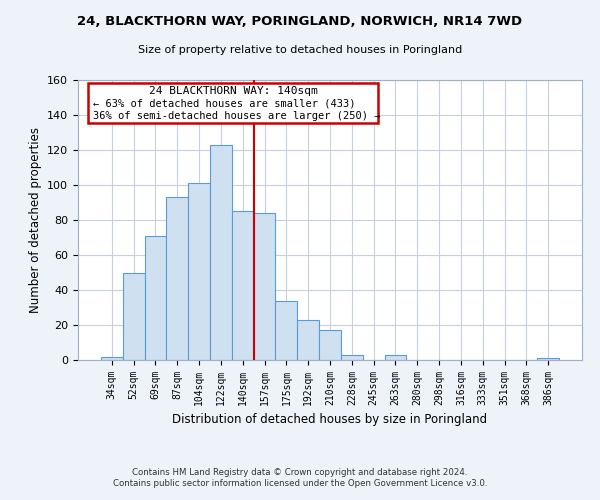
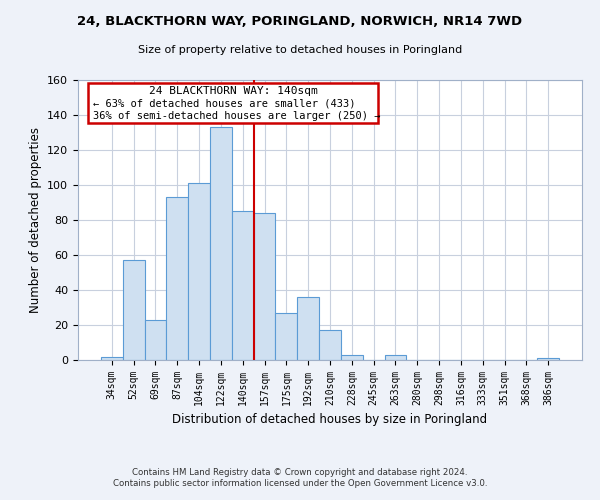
52sqm: 50 -> 57
69sqm: 71 -> 23
122sqm: 123 -> 133
175sqm: 34 -> 27
192sqm: 23 -> 36
